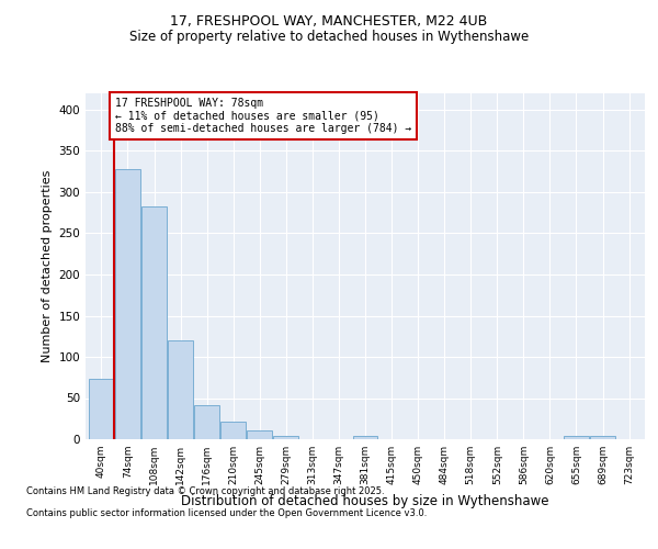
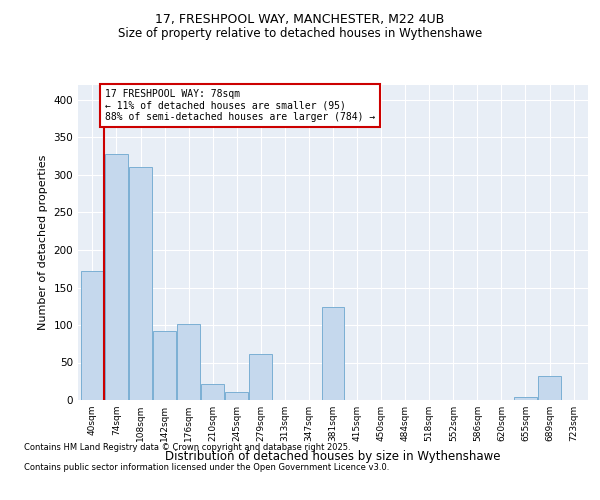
40sqm: 74 -> 172
108sqm: 283 -> 310
142sqm: 120 -> 92
176sqm: 42 -> 102
279sqm: 4 -> 62
381sqm: 4 -> 124
689sqm: 4 -> 32
